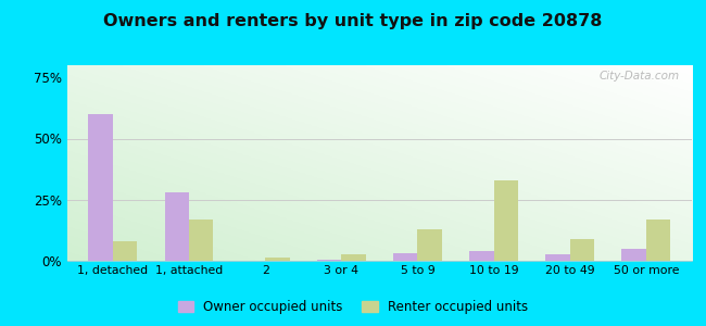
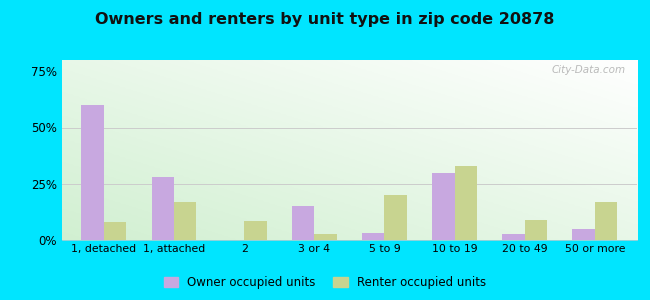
Renter occupied units/2: 1.5% -> 8.5%
Owner occupied units/3 or 4: 0.5% -> 15.0%
Renter occupied units/5 to 9: 13.0% -> 20.0%
Owner occupied units/10 to 19: 4.0% -> 30.0%
